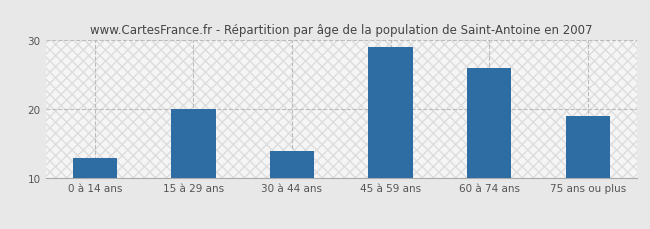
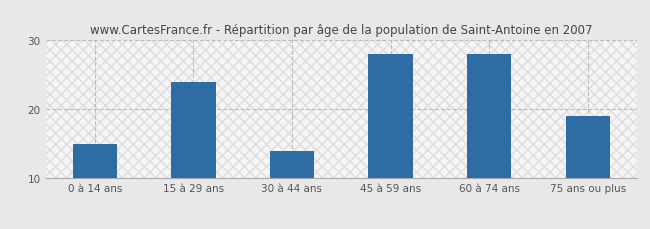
0 à 14 ans: 13 -> 15
15 à 29 ans: 20 -> 24
45 à 59 ans: 29 -> 28
60 à 74 ans: 26 -> 28
